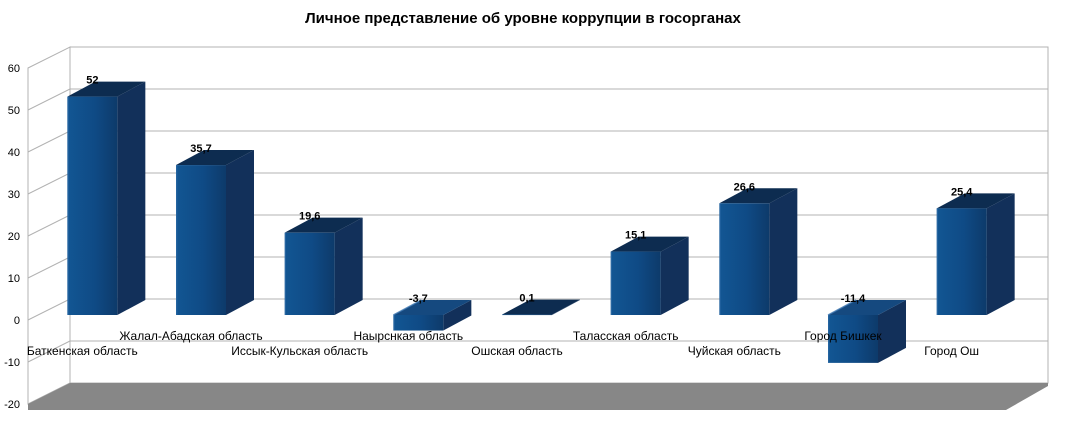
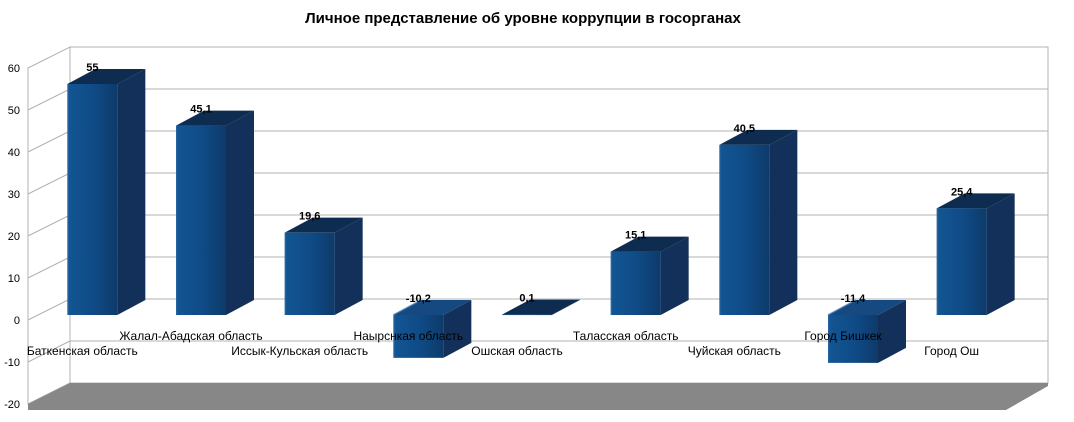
Баткенская область: 52 -> 55
Жалал-Абадская область: 35,7 -> 45,1
Наырснкая область: -3,7 -> -10,2
Чуйская область: 26,6 -> 40,5
